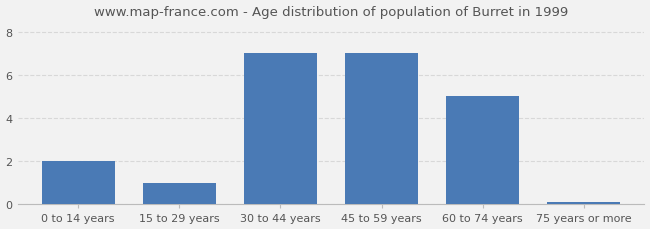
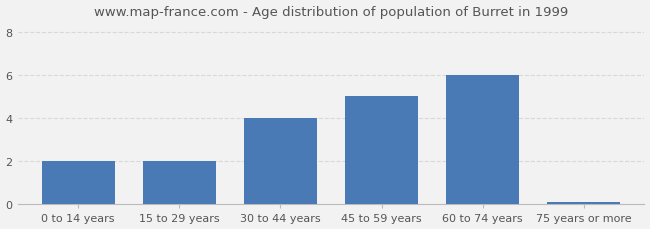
15 to 29 years: 1.00 -> 2.00
30 to 44 years: 7.00 -> 4.00
45 to 59 years: 7.00 -> 5.00
60 to 74 years: 5.00 -> 6.00
